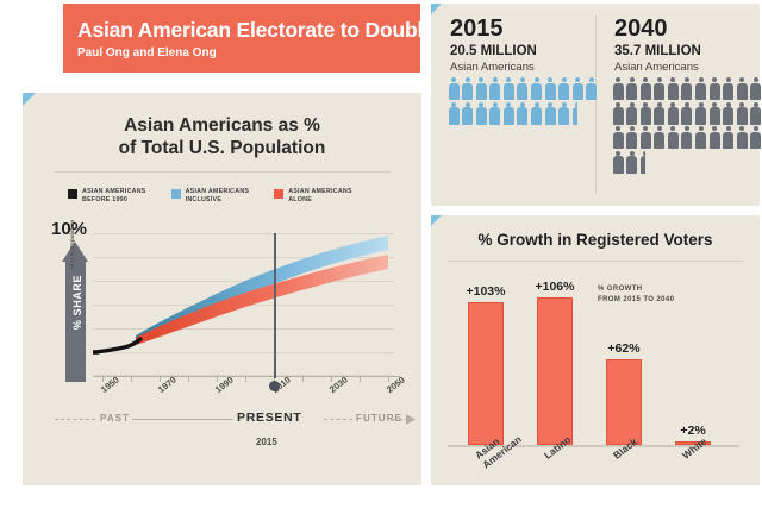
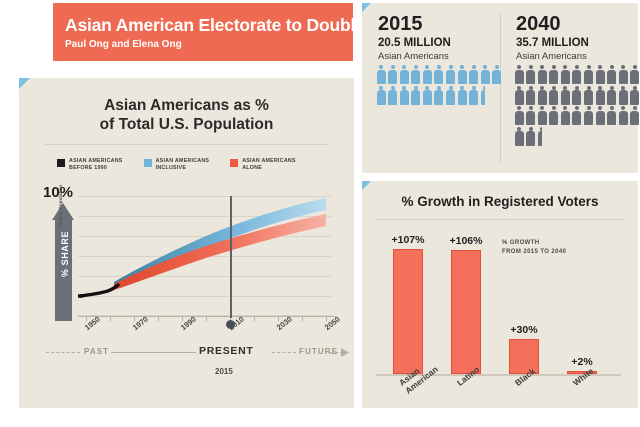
% Growth in Registered Voters/Asian American: +103% -> +107%
% Growth in Registered Voters/Black: +62% -> +30%
